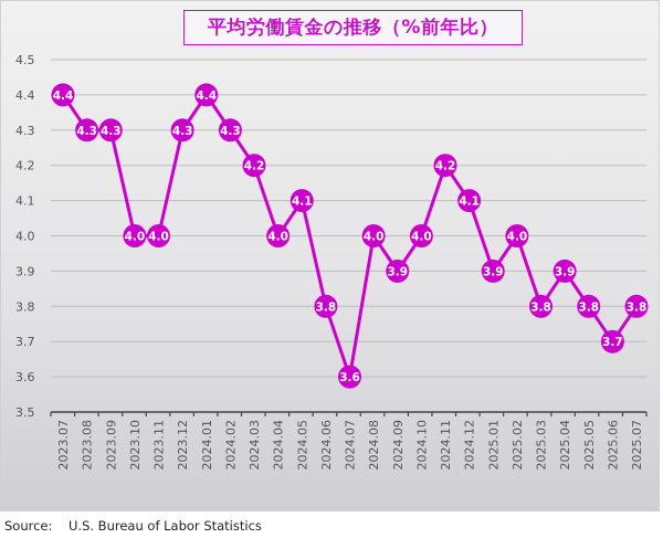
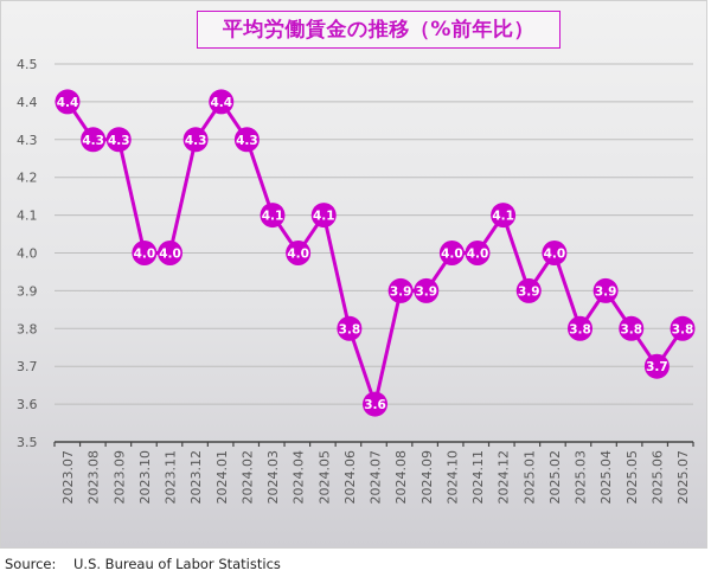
2024.03: 4.2 -> 4.1
2024.08: 4.0 -> 3.9
2024.11: 4.2 -> 4.0
